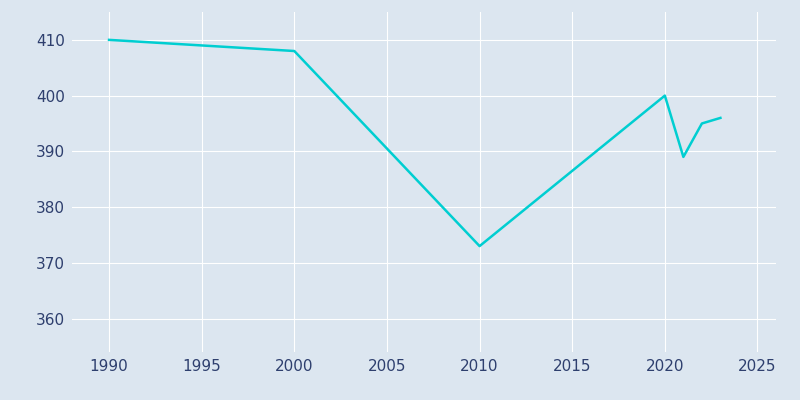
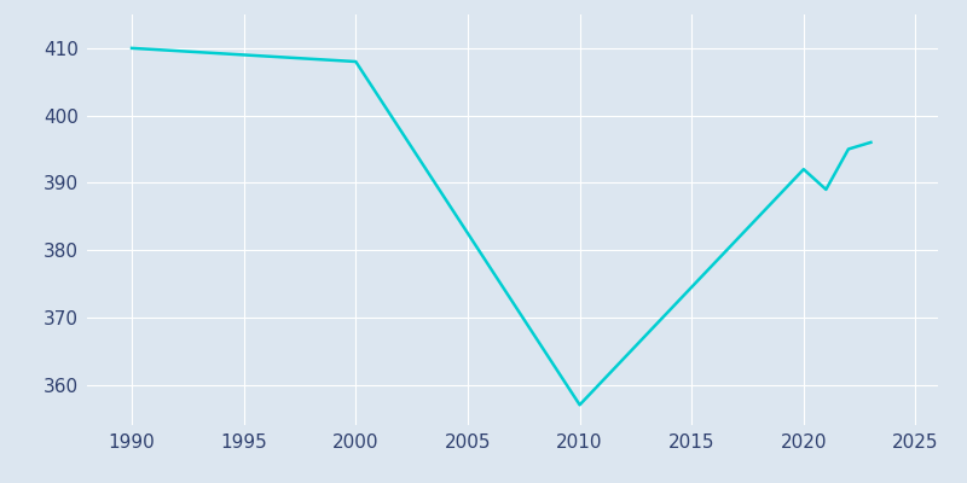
2010: 373 -> 357
2020: 400 -> 392
